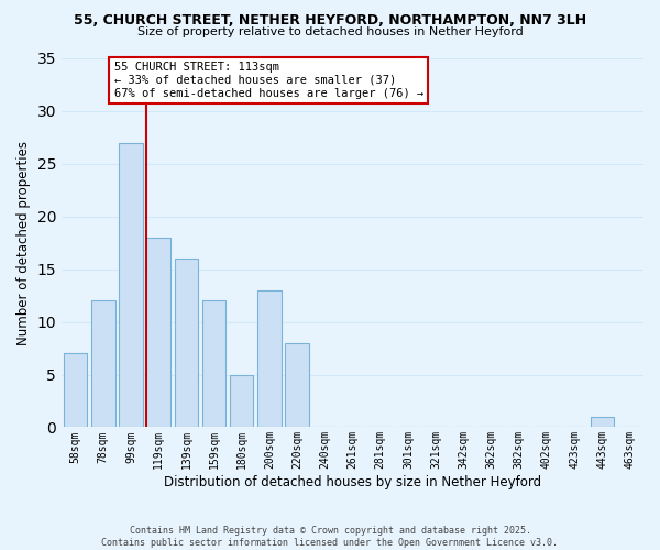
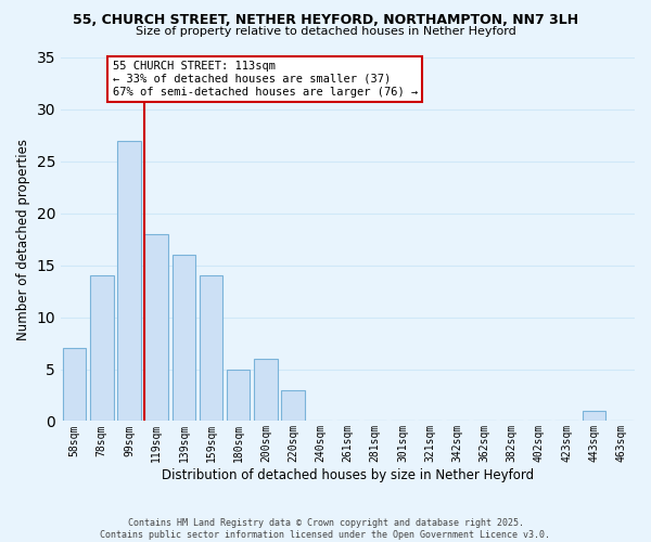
78sqm: 12 -> 14
159sqm: 12 -> 14
200sqm: 13 -> 6
220sqm: 8 -> 3
